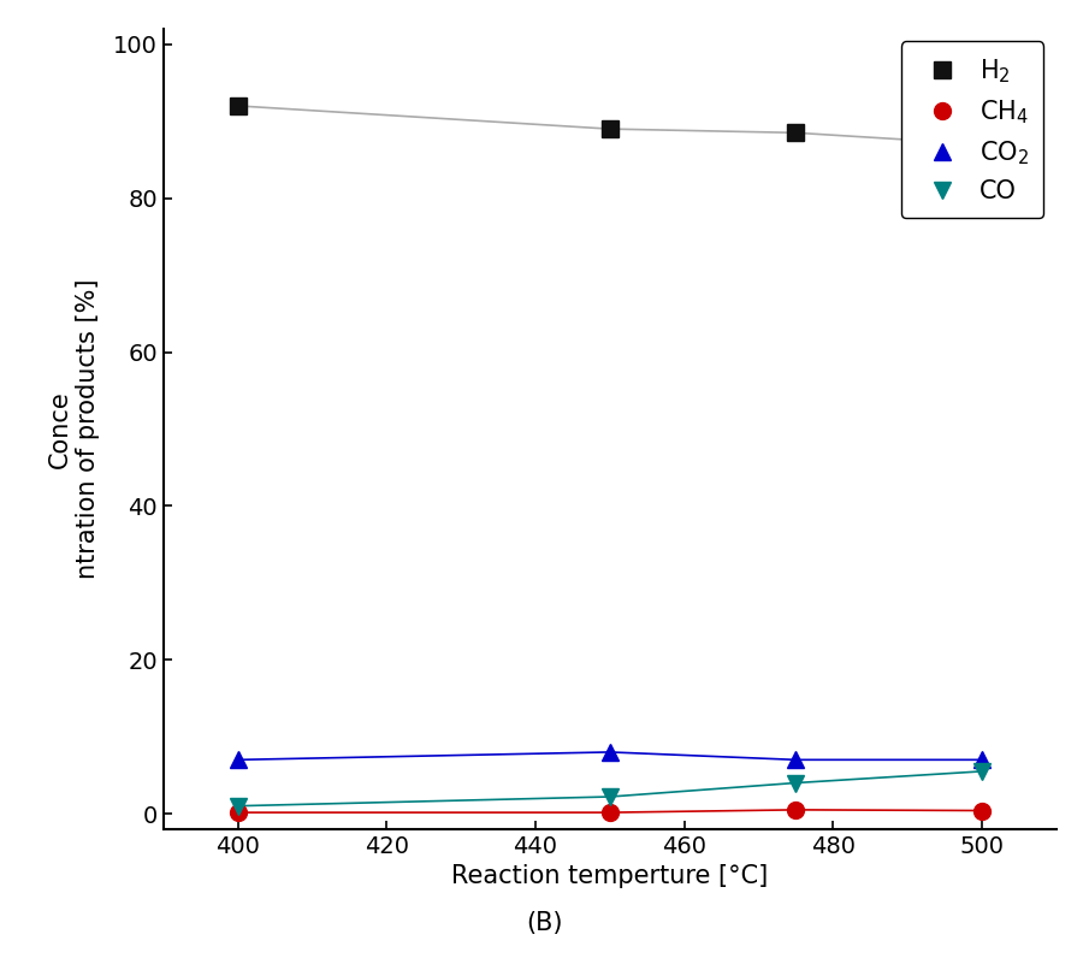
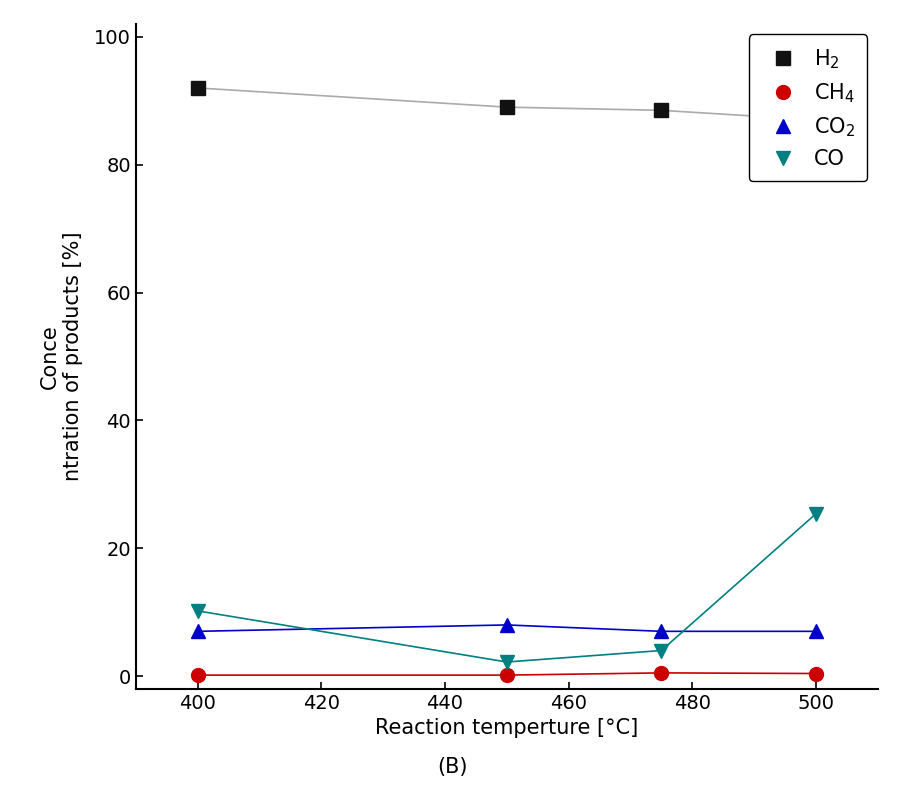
CO/400: 1.0 -> 10.2
CO/500: 5.5 -> 25.4
